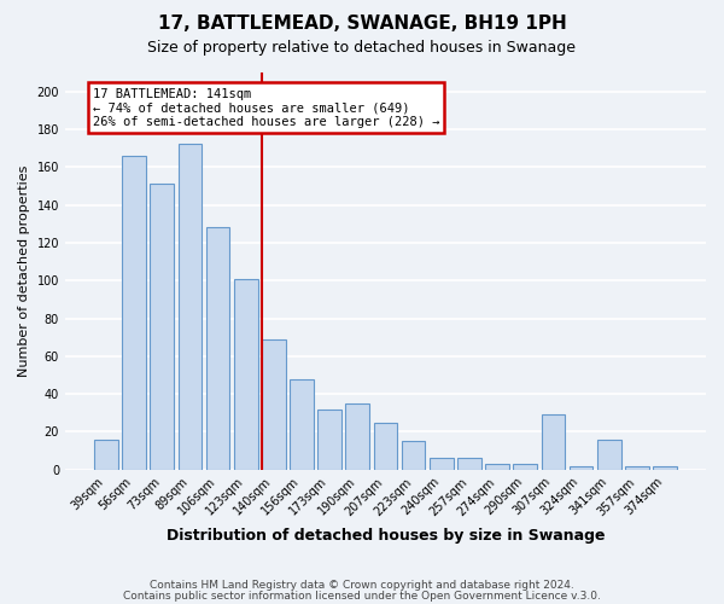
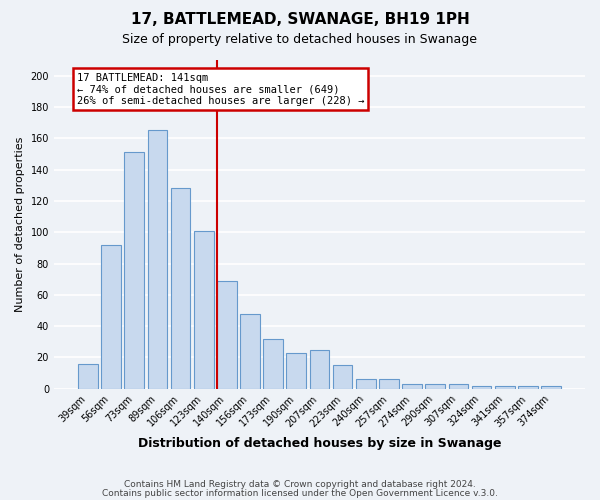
56sqm: 166 -> 92
89sqm: 172 -> 165
190sqm: 35 -> 23
307sqm: 29 -> 3
341sqm: 16 -> 2
